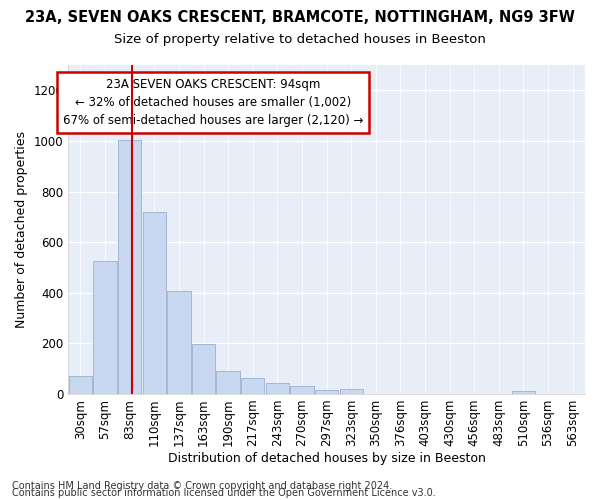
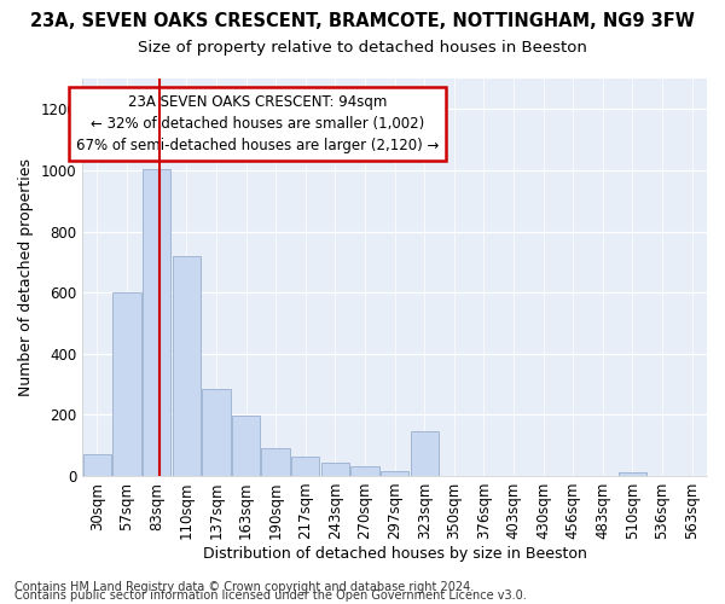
57sqm: 525 -> 600
137sqm: 407 -> 285
323sqm: 20 -> 145
